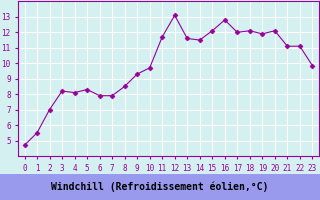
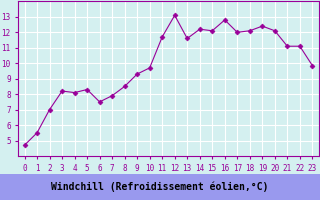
6: 7.9 -> 7.5
14: 11.5 -> 12.2
19: 11.9 -> 12.4
